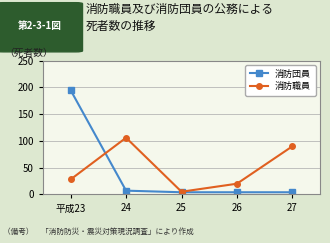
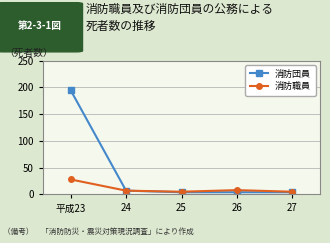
消防職員/24: 106 -> 7
消防職員/26: 20 -> 8
消防職員/27: 90 -> 5
